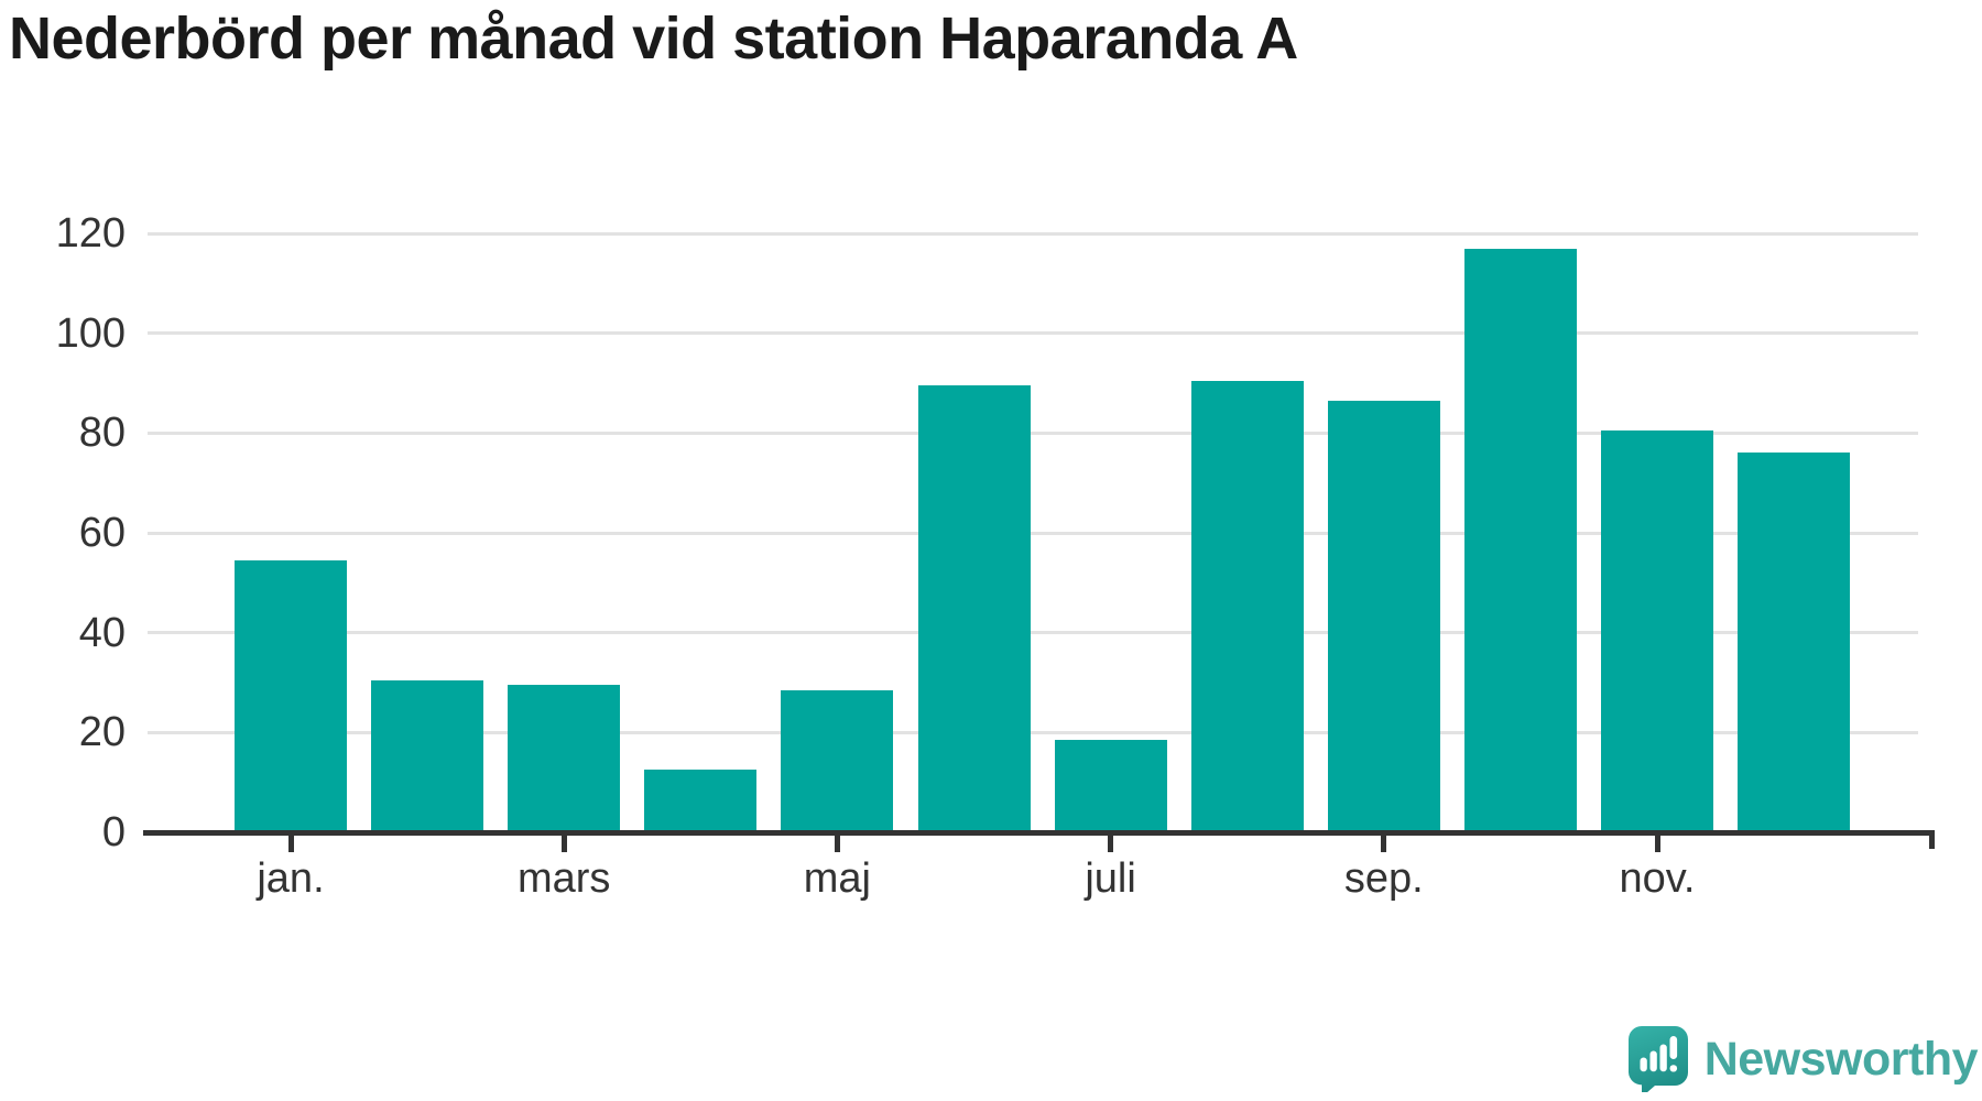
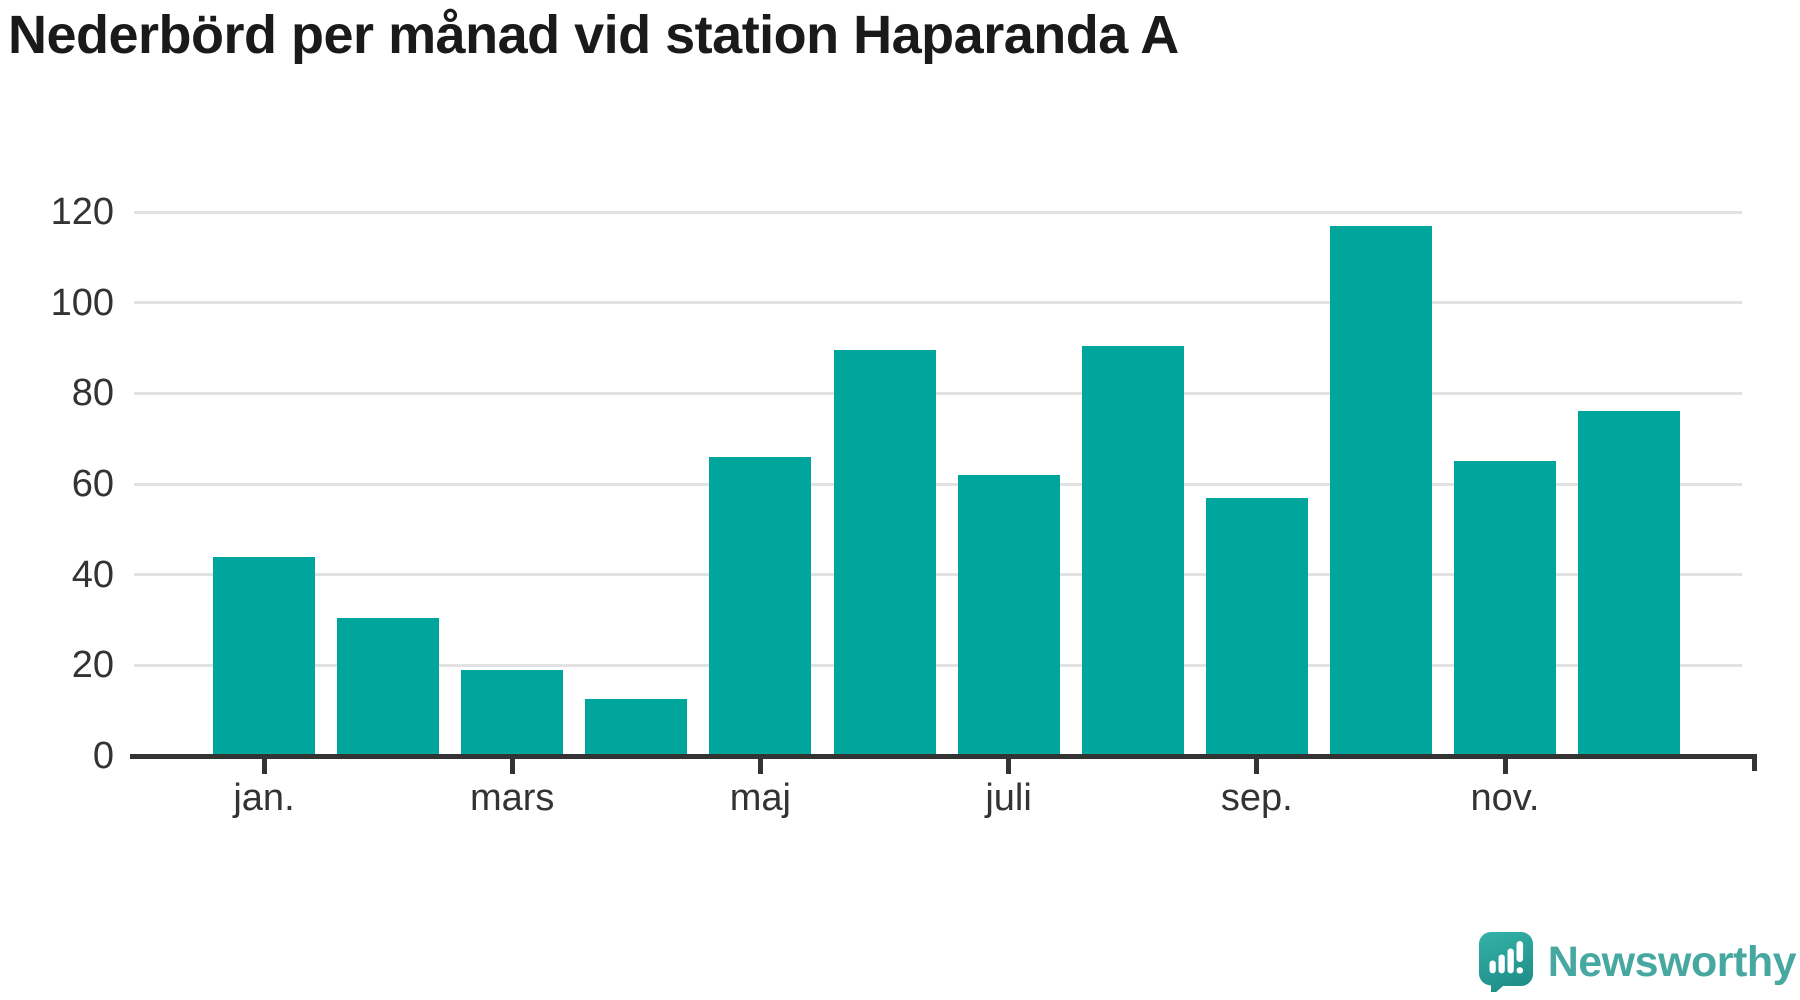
jan.: 54 -> 44
mars: 30 -> 19
maj: 28 -> 66
juli: 18 -> 62
sep.: 86 -> 57
nov.: 80 -> 65
